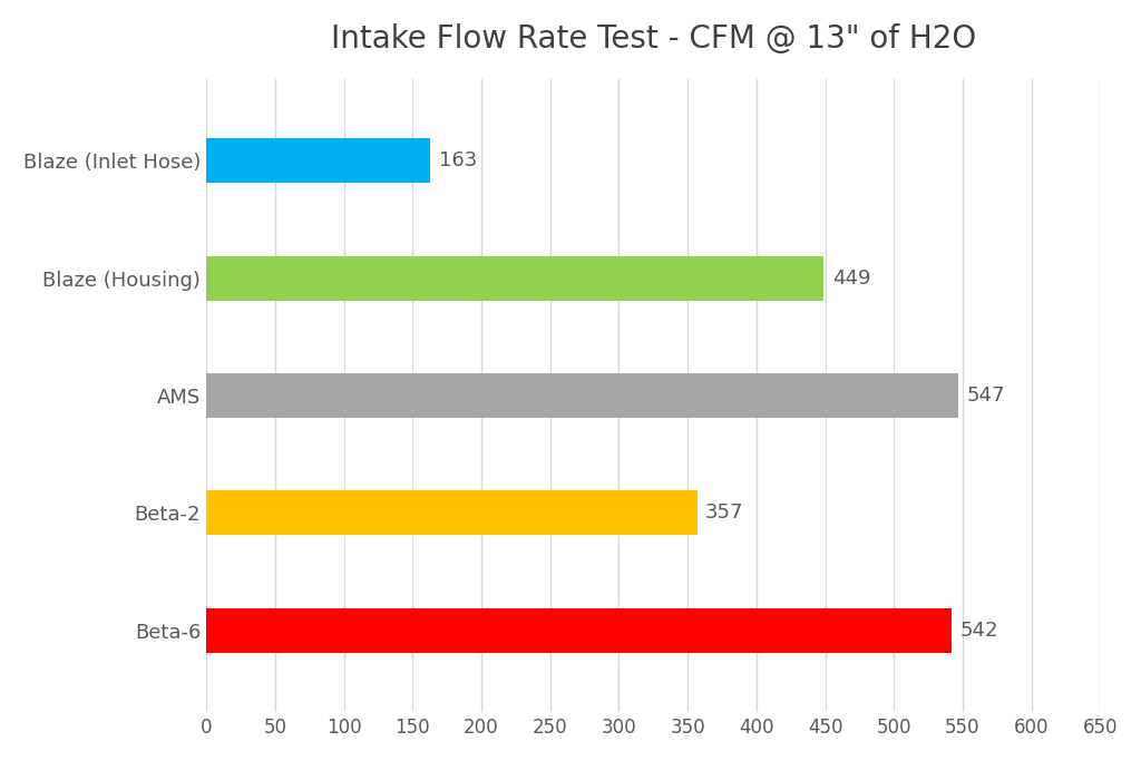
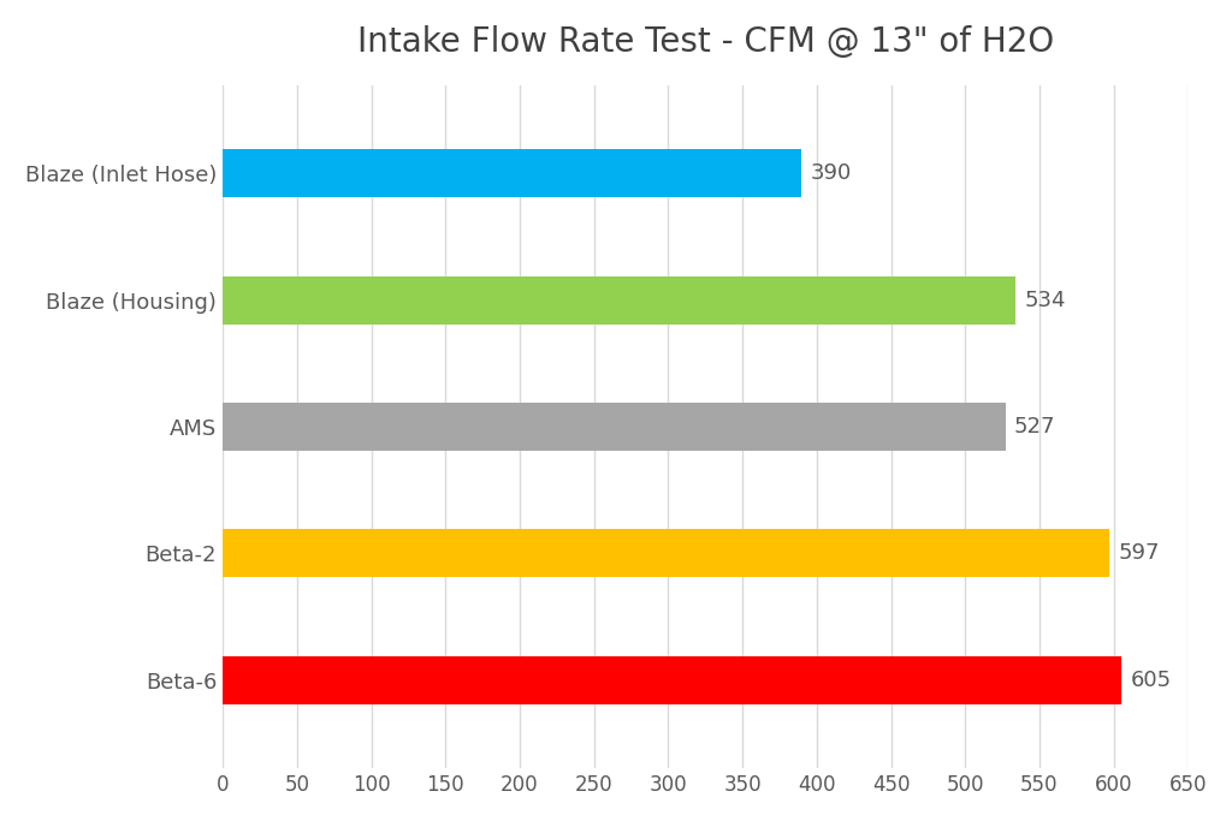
Blaze (Inlet Hose): 163 -> 390
Blaze (Housing): 449 -> 534
AMS: 547 -> 527
Beta-2: 357 -> 597
Beta-6: 542 -> 605
